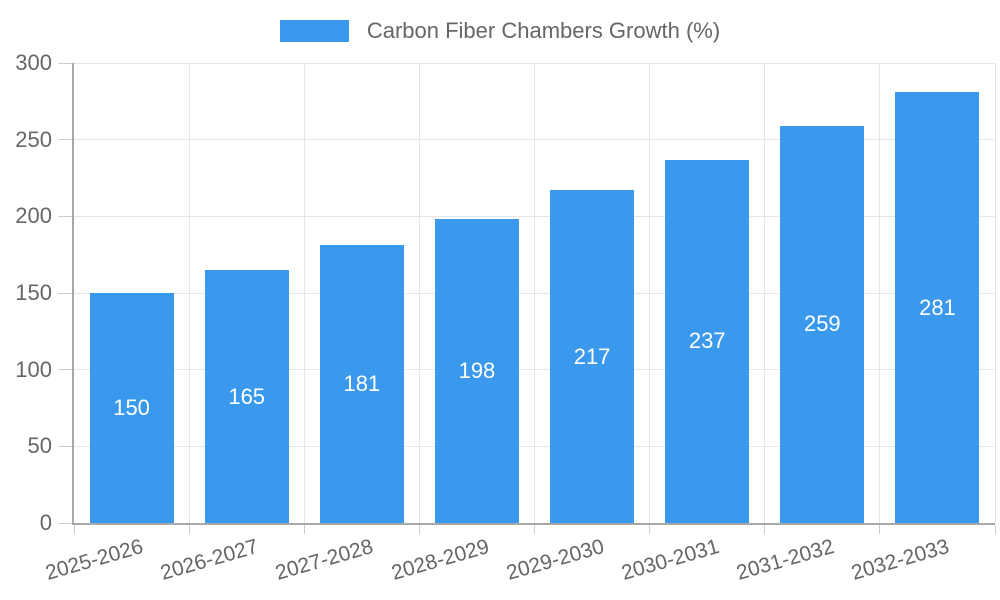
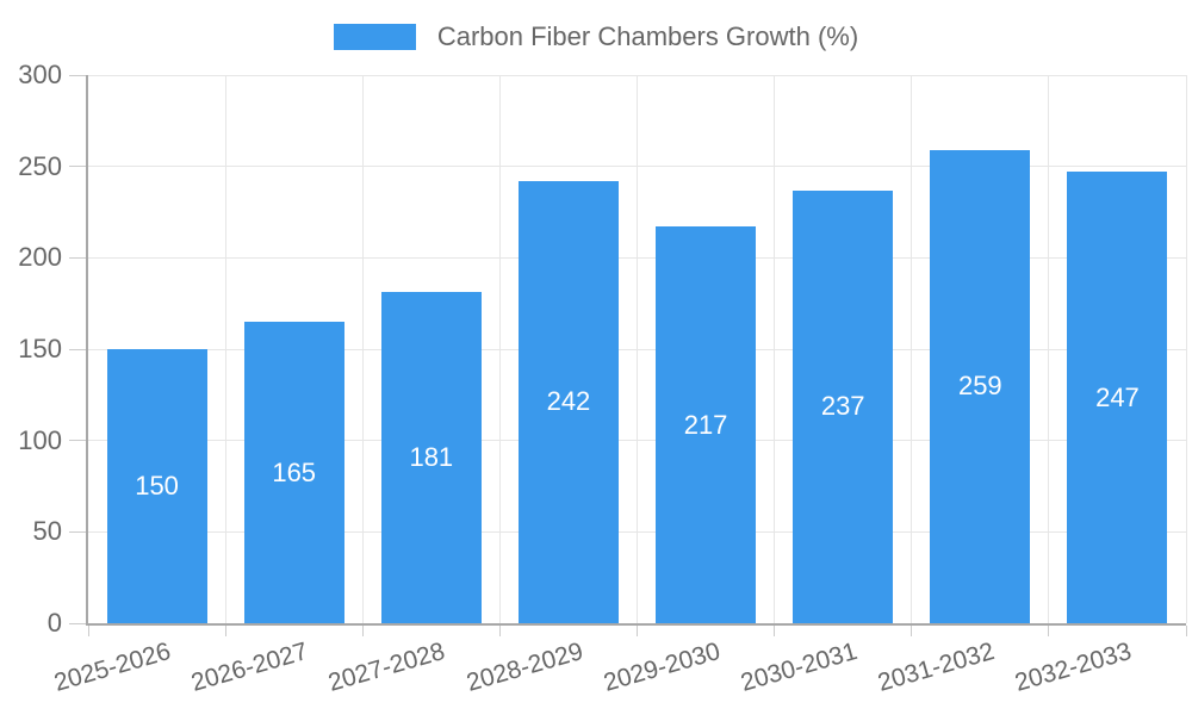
2028-2029: 198 -> 242
2032-2033: 281 -> 247
